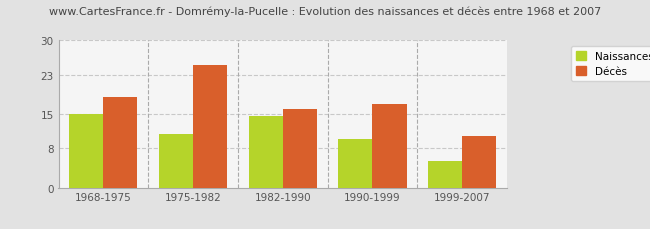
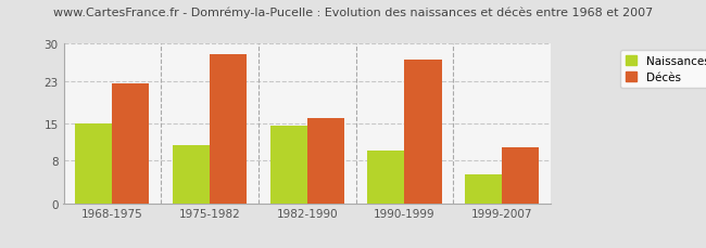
Décès/1968-1975: 18.5 -> 22.5
Décès/1975-1982: 25.0 -> 28.0
Décès/1990-1999: 17.0 -> 27.0
